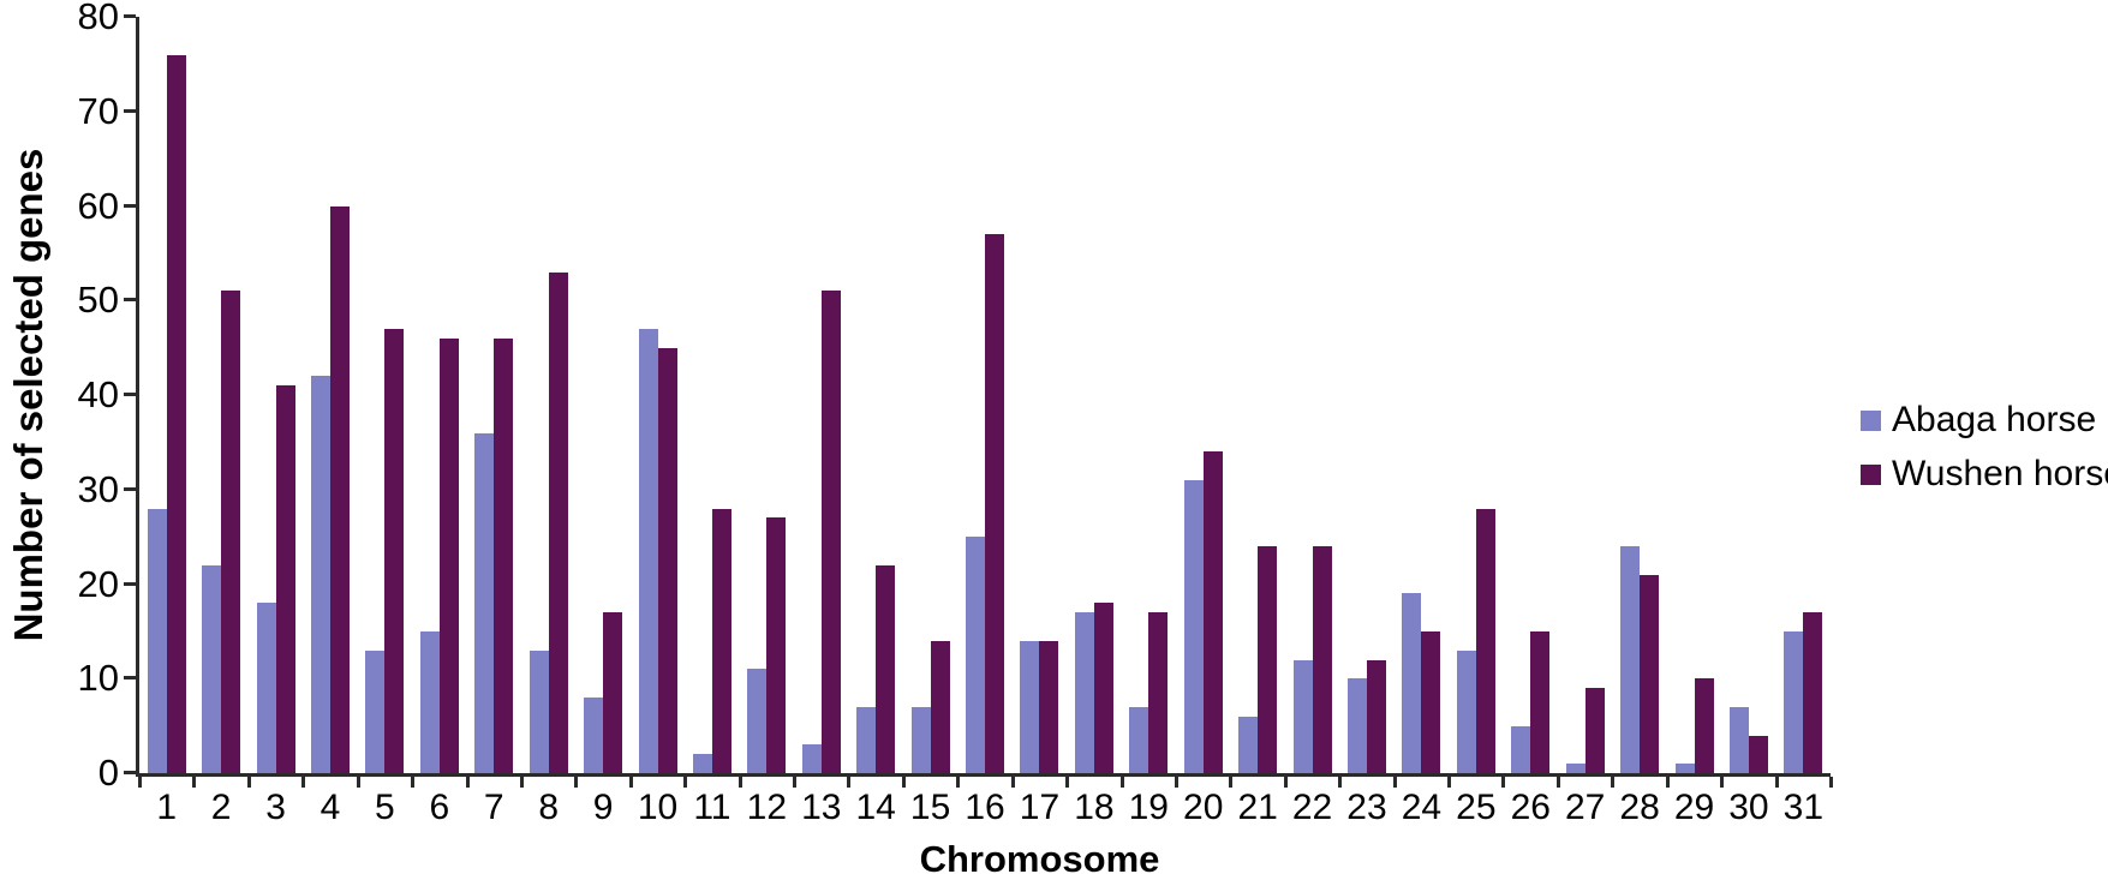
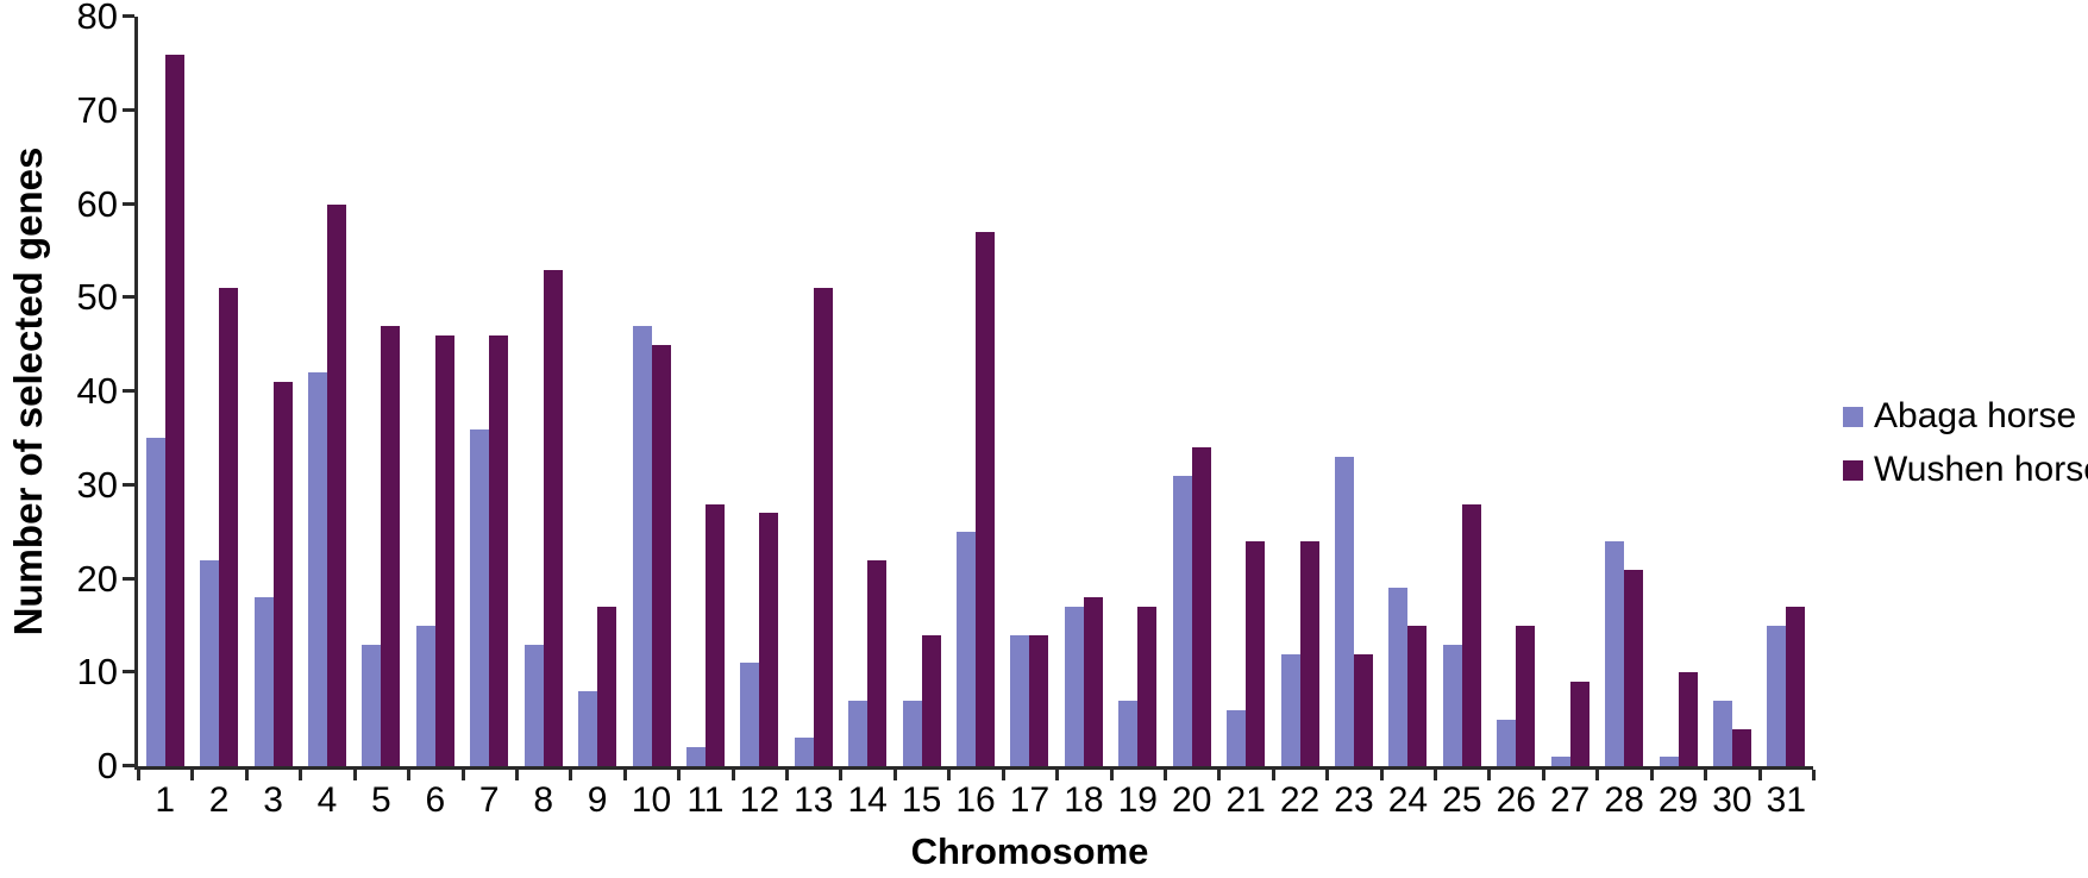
Abaga horse/1: 28 -> 35
Abaga horse/23: 10 -> 33
